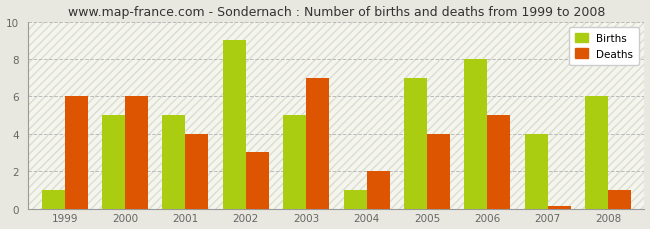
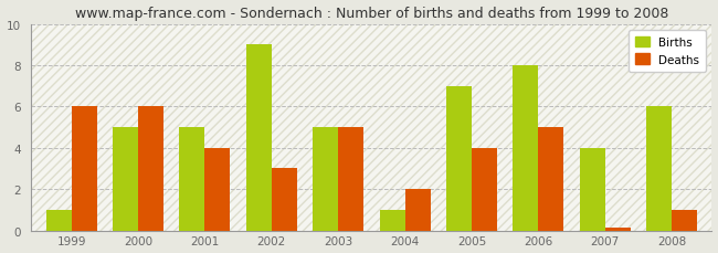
Deaths/2003: 7.0 -> 5.0
